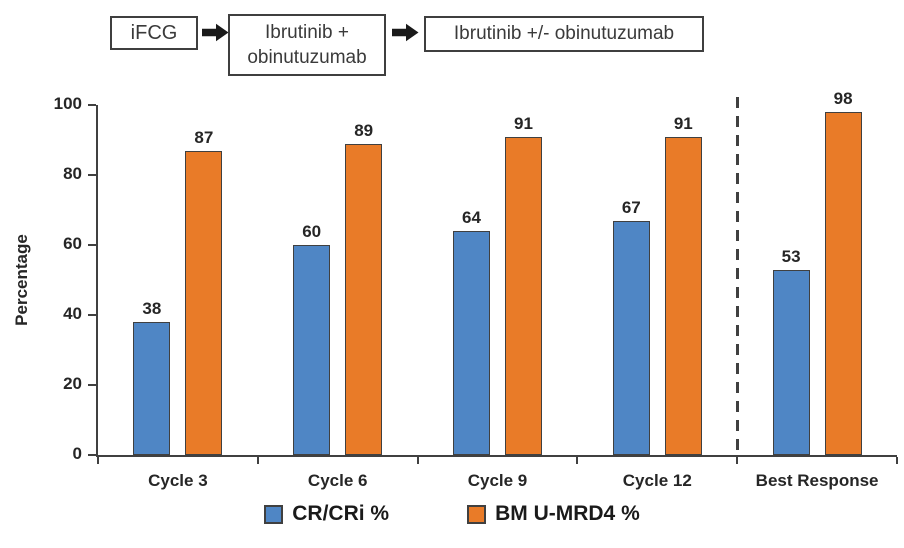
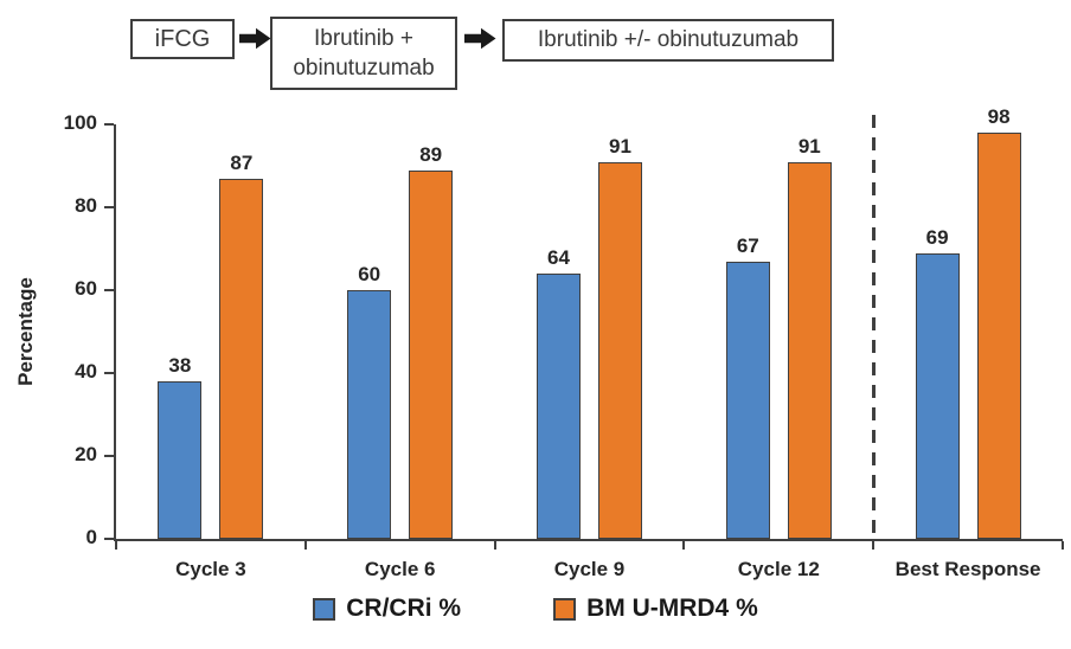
CR/CRi %/Best Response: 53 -> 69
